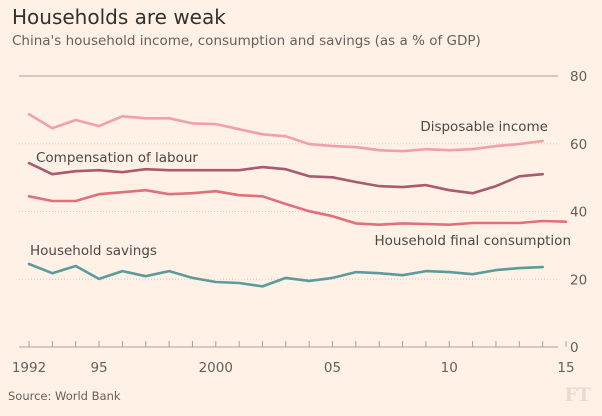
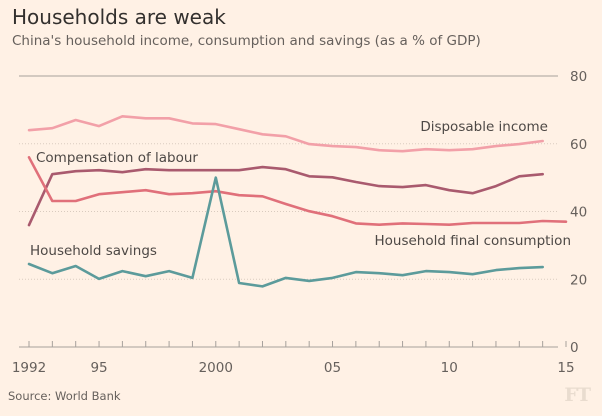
Disposable income/1992: 69 -> 64
Compensation of labour/1992: 54 -> 36
Household final consumption/1992: 44 -> 56
Household savings/2000: 19 -> 50
